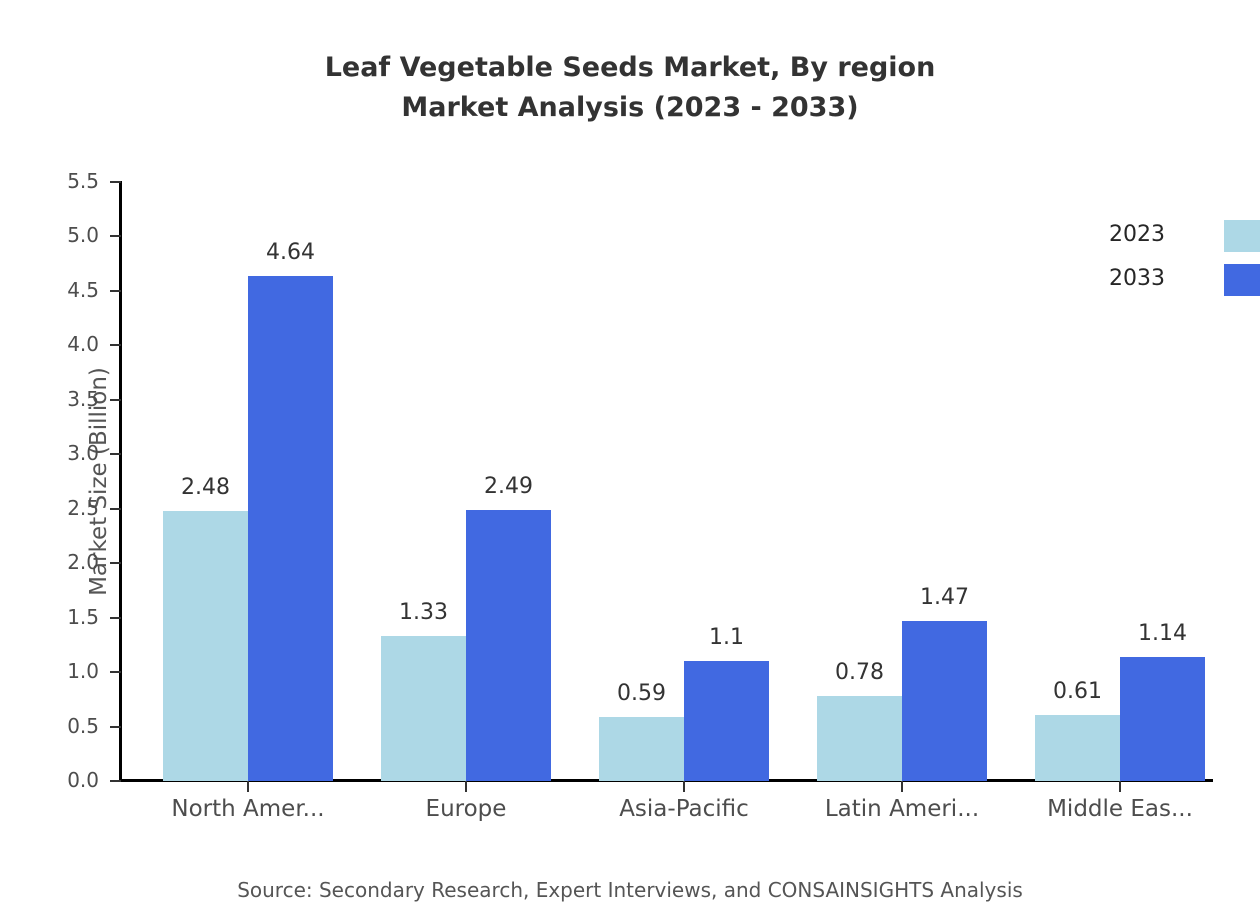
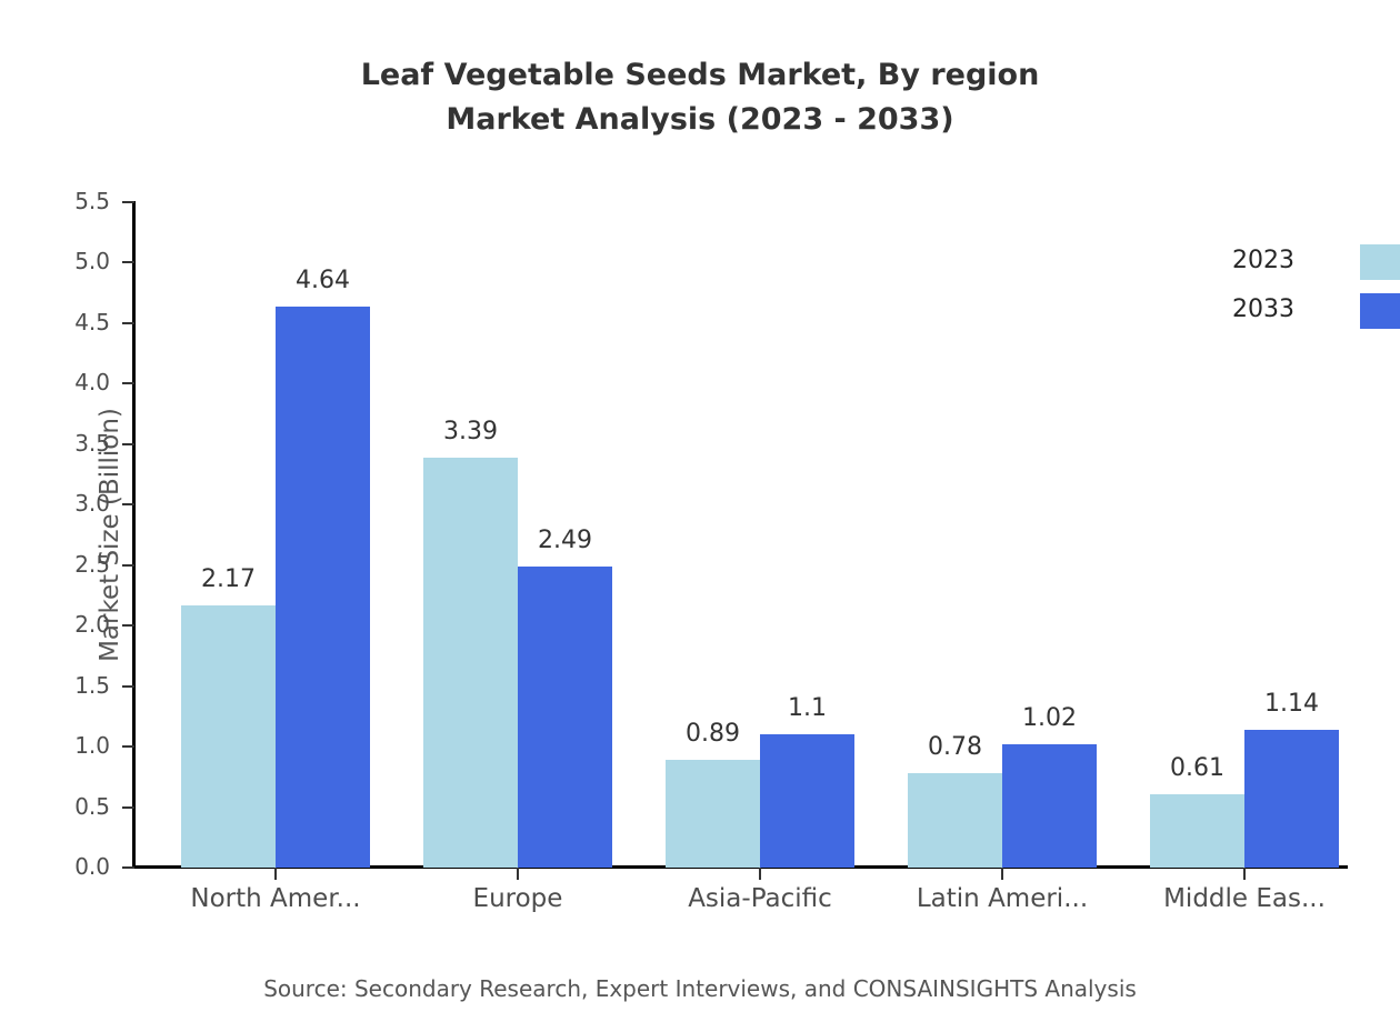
2023/North Amer...: 2.48 -> 2.17
2023/Europe: 1.33 -> 3.39
2023/Asia-Pacific: 0.59 -> 0.89
2033/Latin Ameri...: 1.47 -> 1.02
